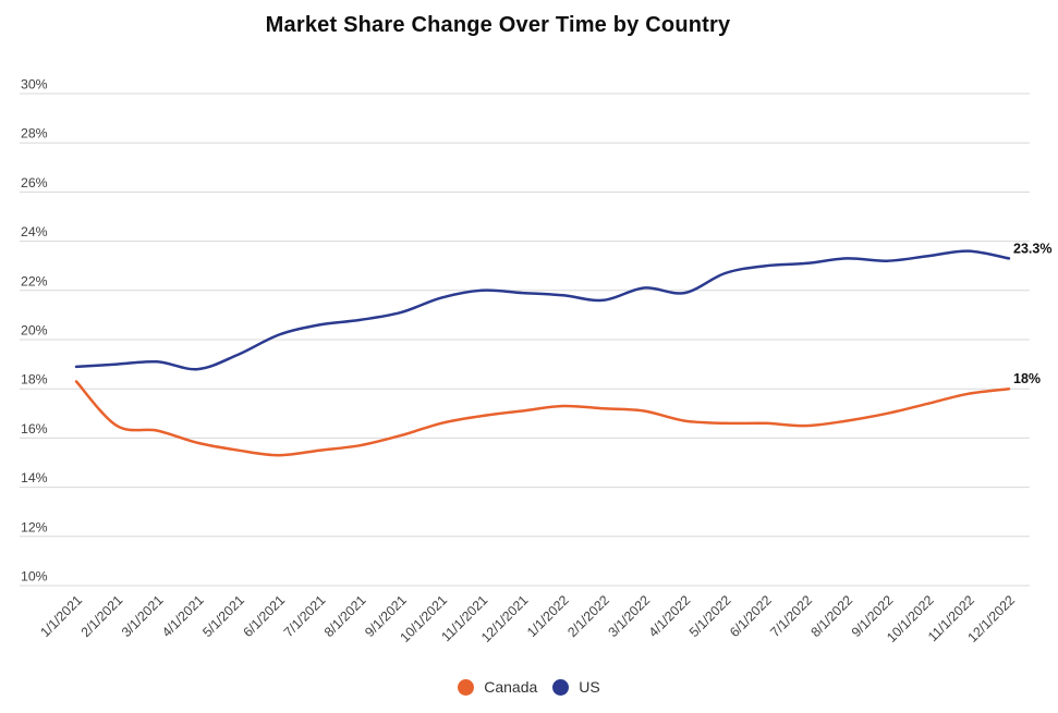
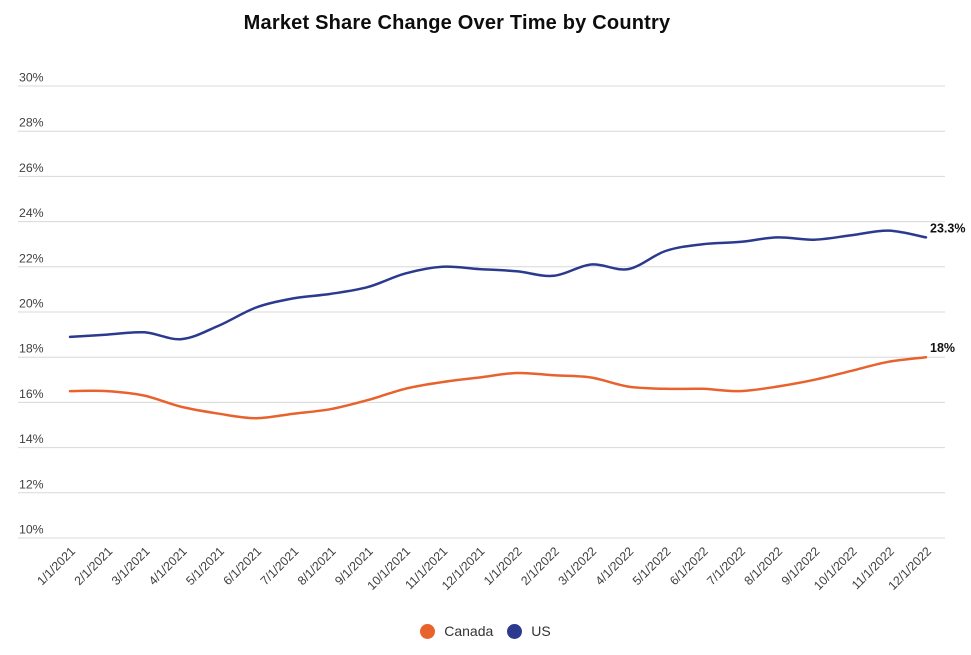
Canada/1/1/2021: 18.3% -> 16.5%
